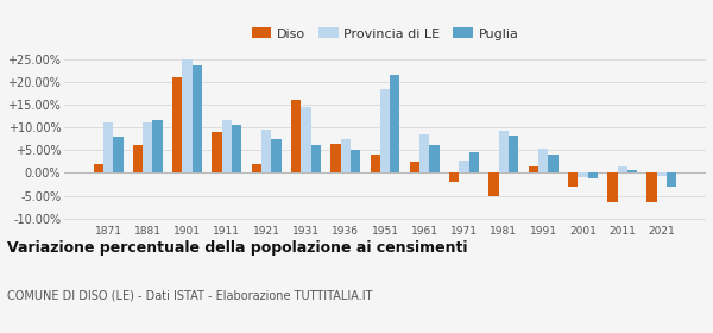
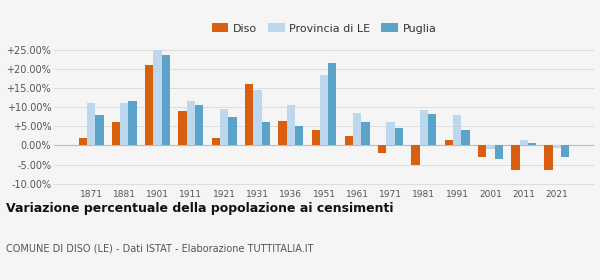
Provincia di LE/1936: 7.5% -> 10.5%
Provincia di LE/1971: 2.7% -> 6.0%
Provincia di LE/1991: 5.3% -> 8.0%
Puglia/2001: -1.2% -> -3.5%
